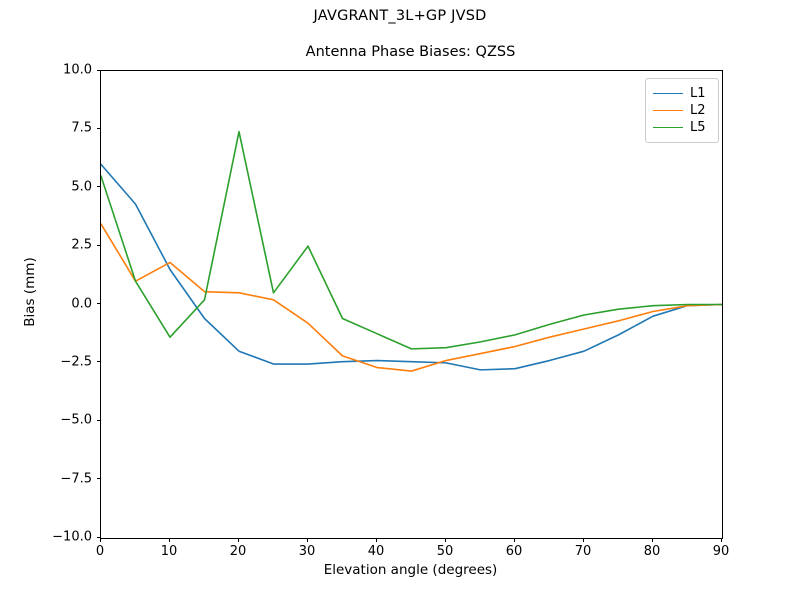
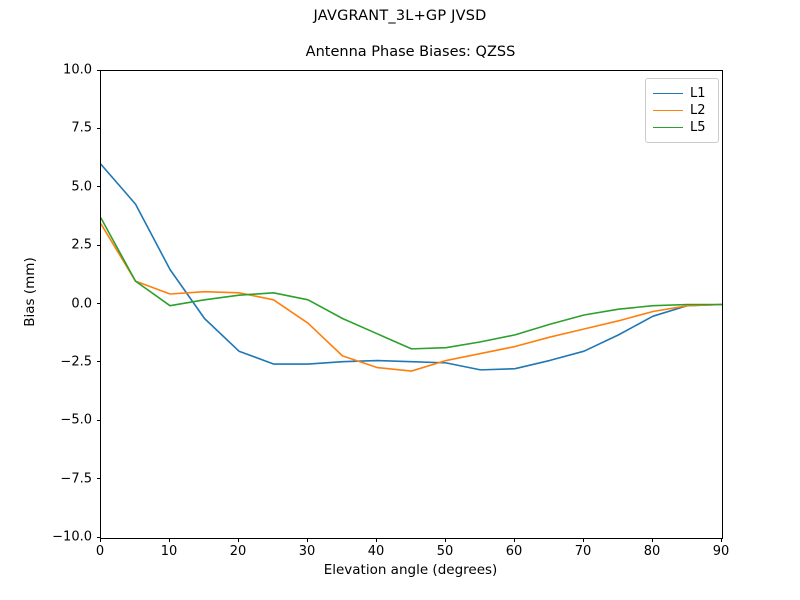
L5/0: 5.5 -> 3.7
L2/10: 1.8 -> 0.5
L5/10: -1.4 -> -0.1
L5/20: 7.4 -> 0.4
L5/30: 2.5 -> 0.2
